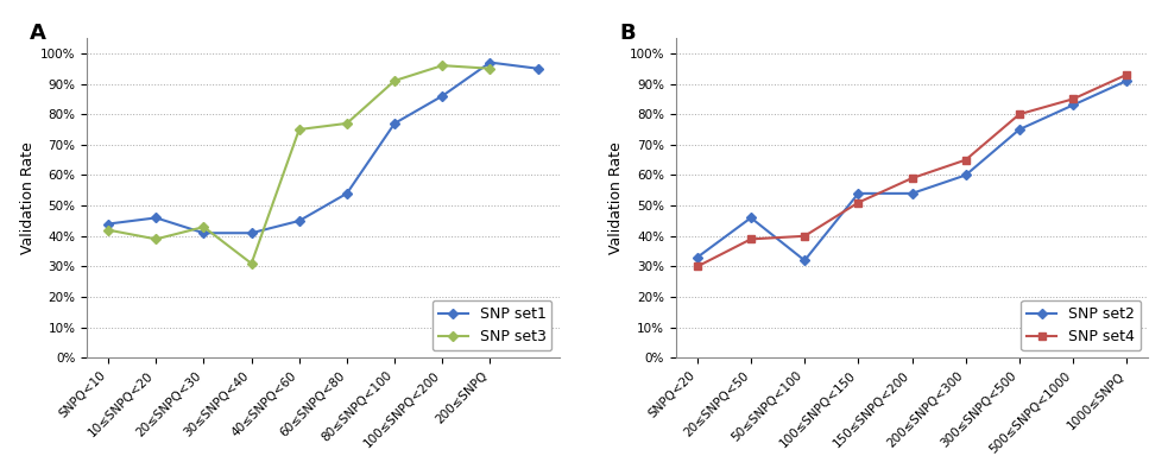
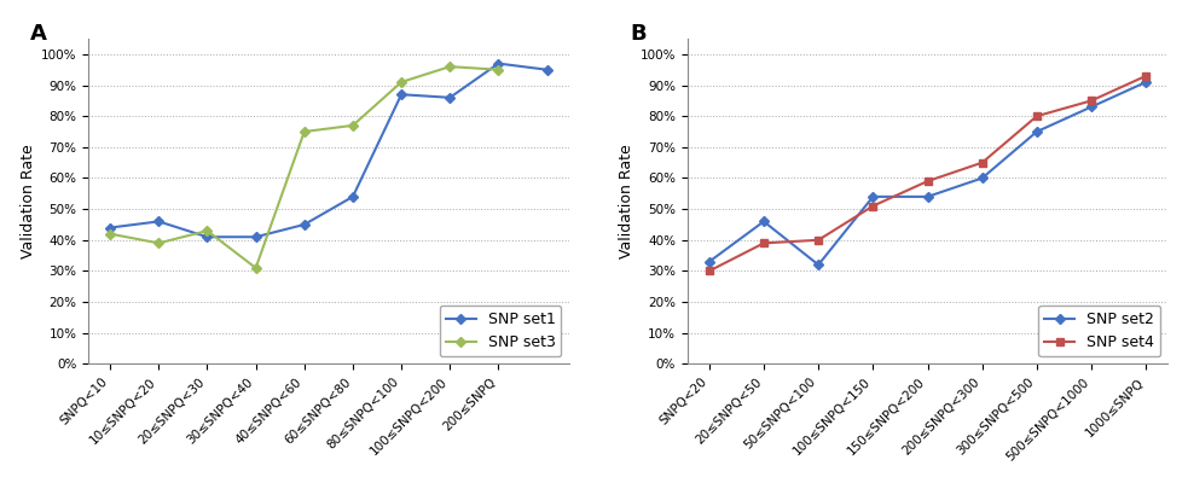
SNP set1/80≤SNPQ<100: 77% -> 87%
